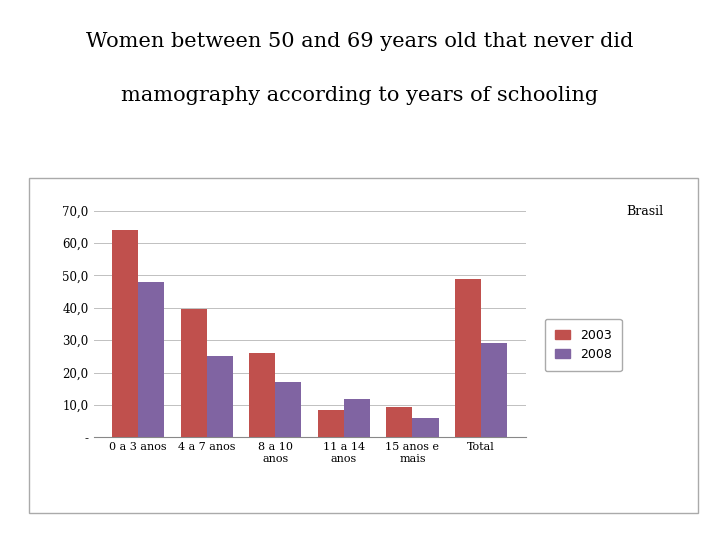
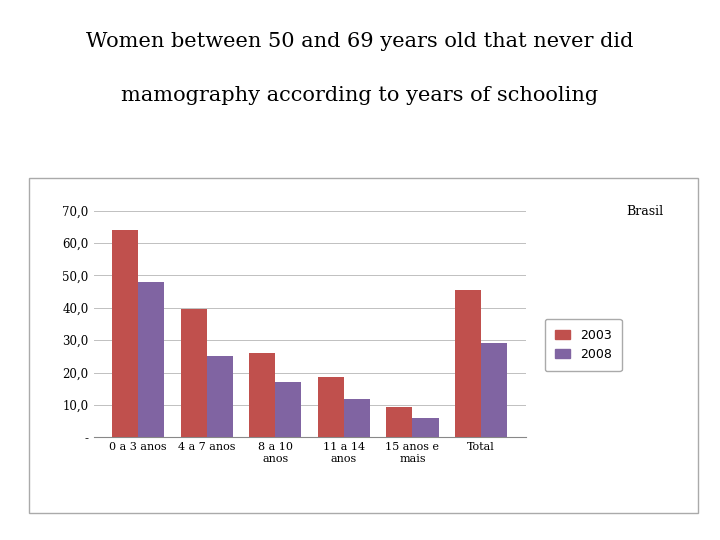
2003/11 a 14 anos: 8,5 -> 18,5
2003/Total: 49,0 -> 45,5
